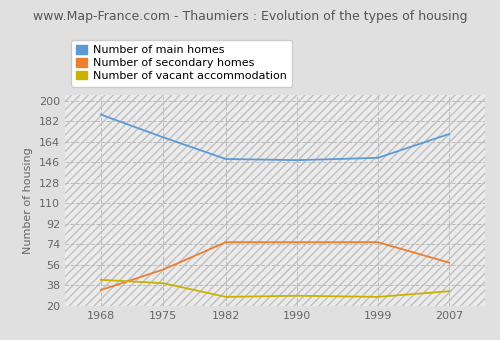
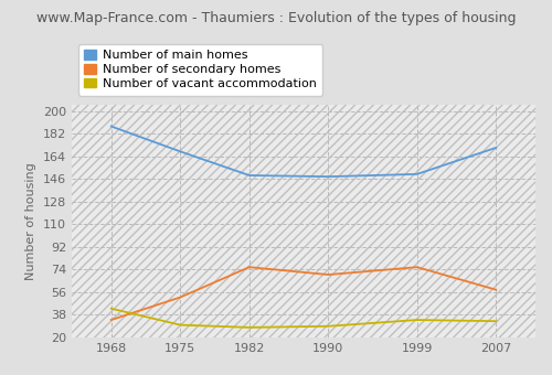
Number of vacant accommodation/1975: 40 -> 30
Number of secondary homes/1990: 76 -> 70
Number of vacant accommodation/1999: 28 -> 34
